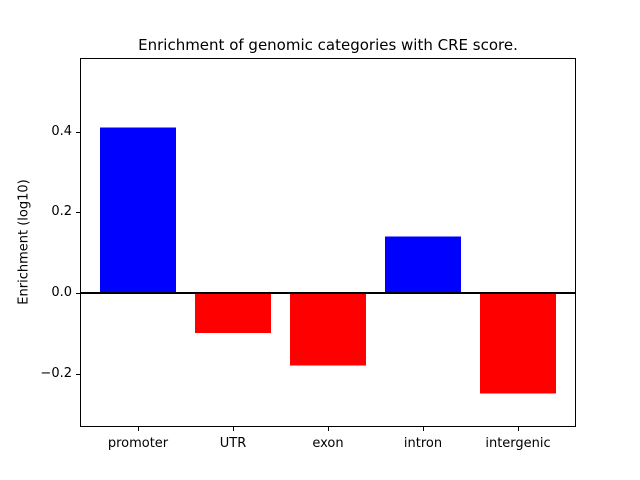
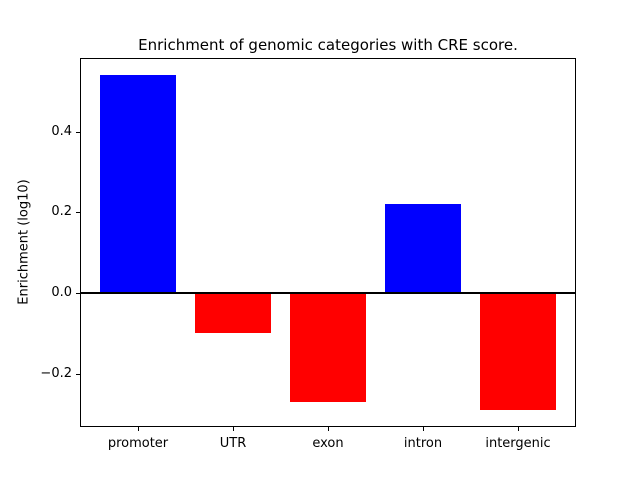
promoter: 0.41 -> 0.54
exon: -0.18 -> -0.27
intron: 0.14 -> 0.22
intergenic: -0.25 -> -0.29
